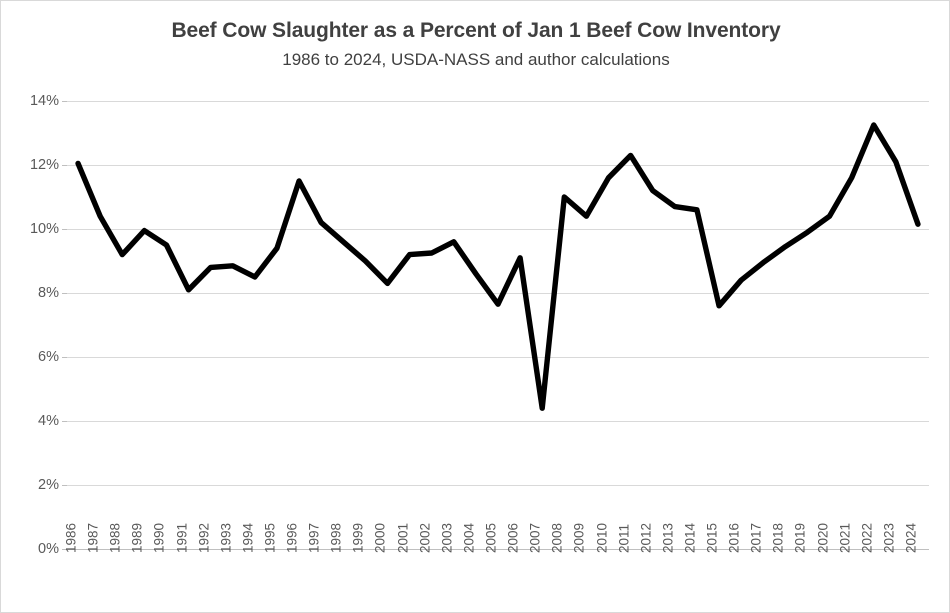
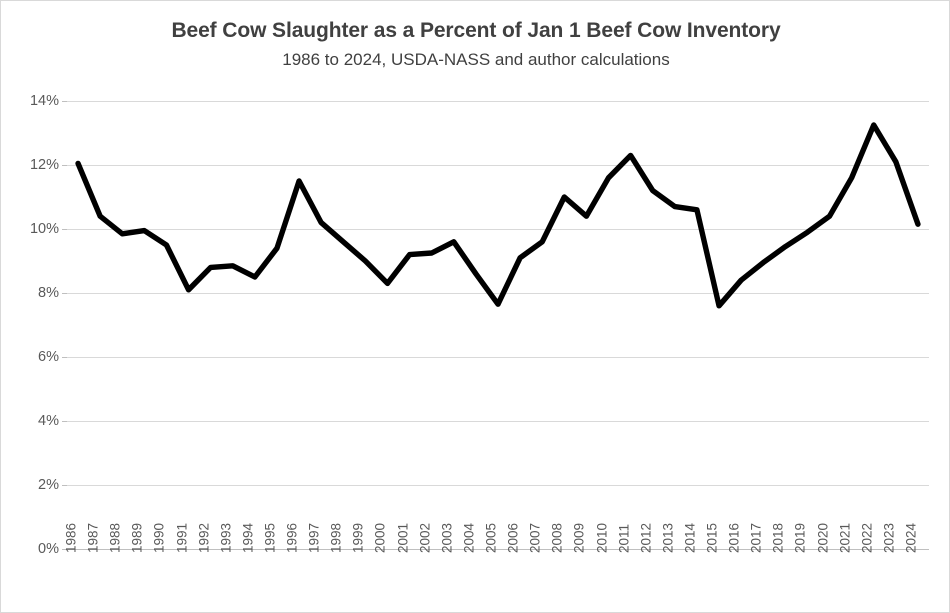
1988: 9.2% -> 9.8%
2007: 4.4% -> 9.6%
